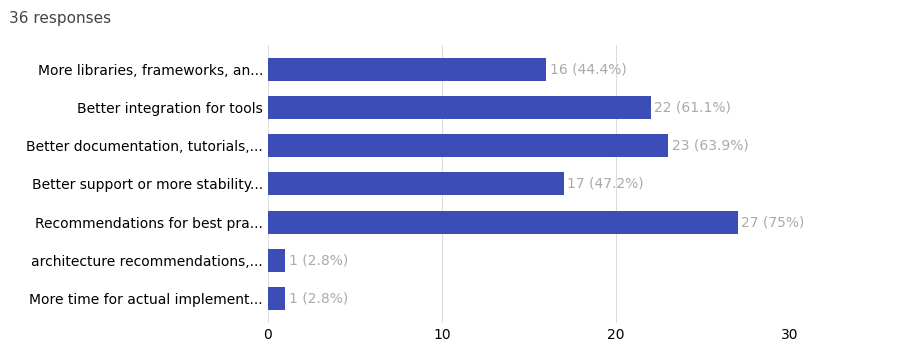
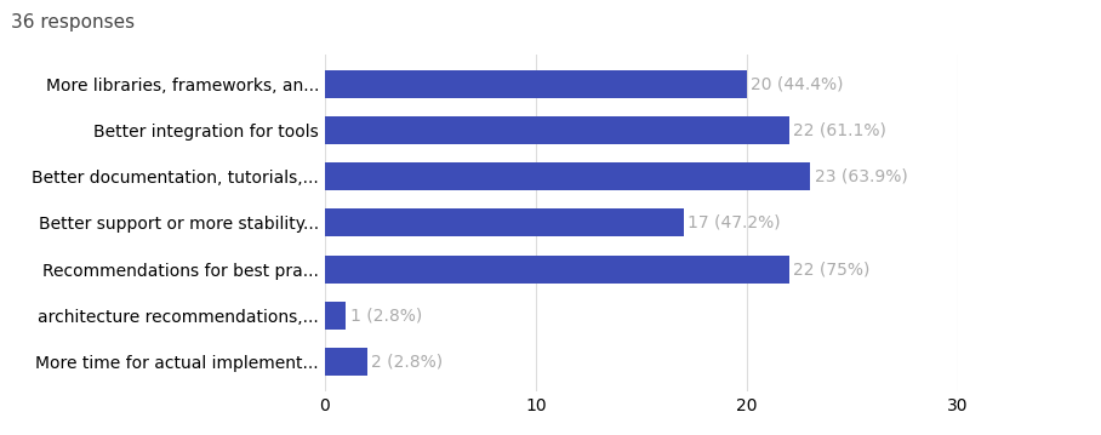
More libraries, frameworks, an...: 16 -> 20
Recommendations for best pra...: 27 -> 22
More time for actual implement...: 1 -> 2
